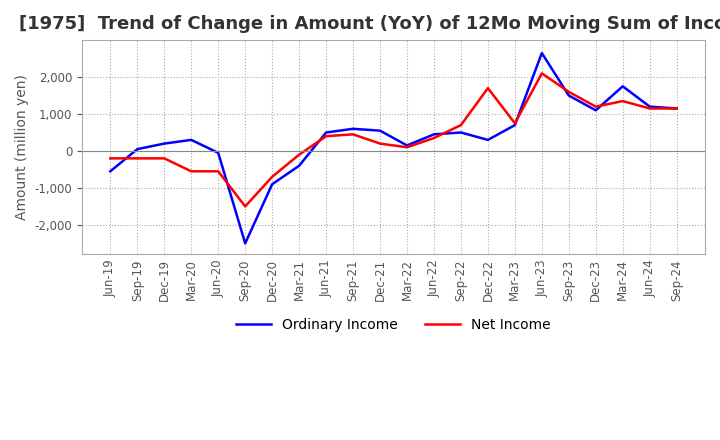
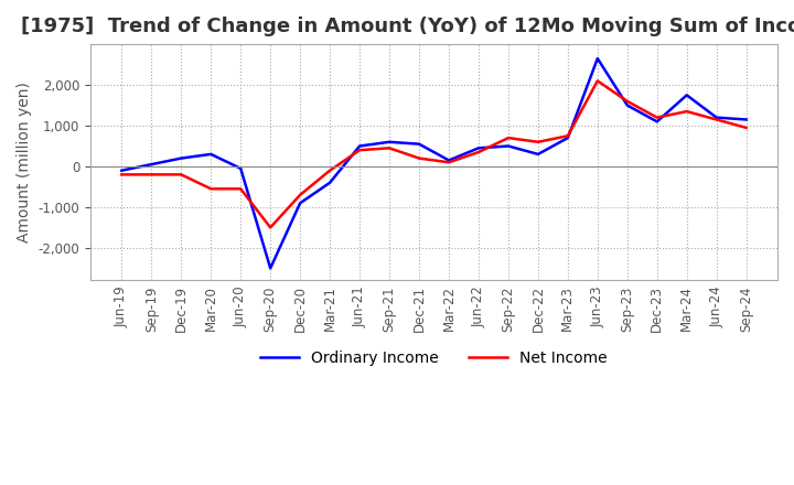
Ordinary Income/Jun-19: -550 -> -100
Net Income/Dec-22: 1,700 -> 600
Net Income/Sep-24: 1,150 -> 950
